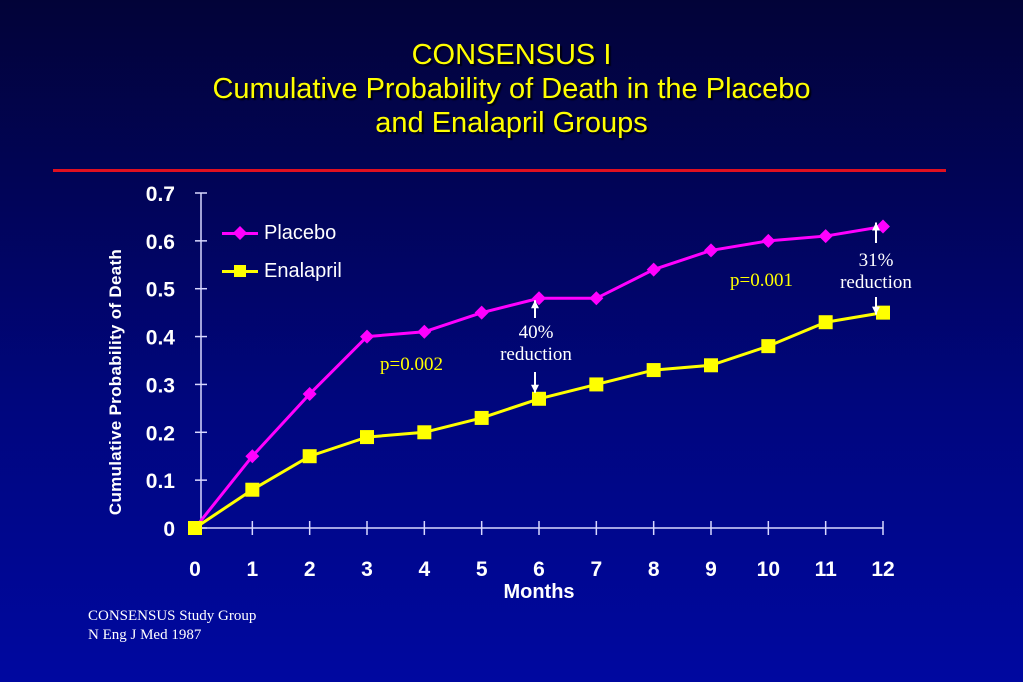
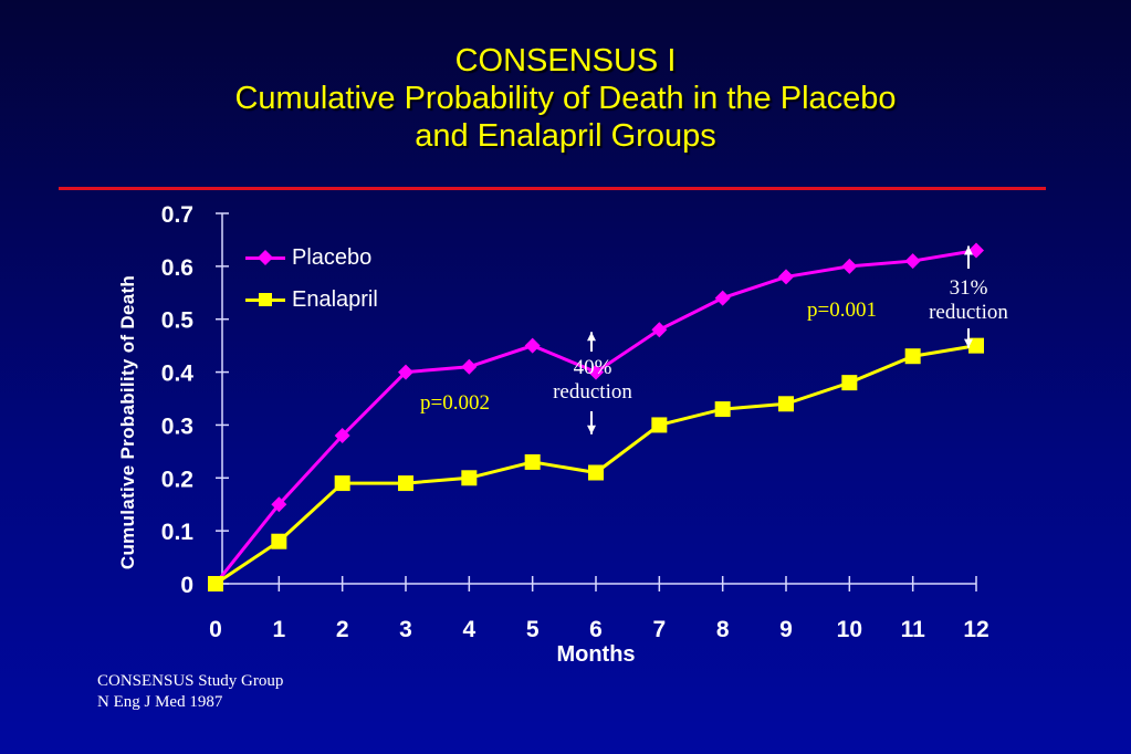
Enalapril/2: 0.15 -> 0.19
Placebo/6: 0.48 -> 0.40
Enalapril/6: 0.27 -> 0.21
